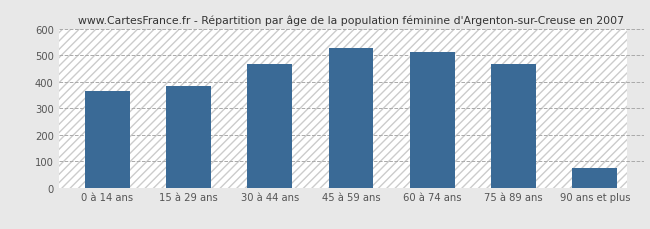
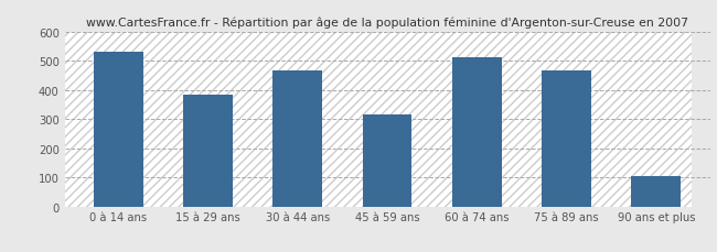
0 à 14 ans: 365 -> 530
45 à 59 ans: 528 -> 315
90 ans et plus: 73 -> 105
